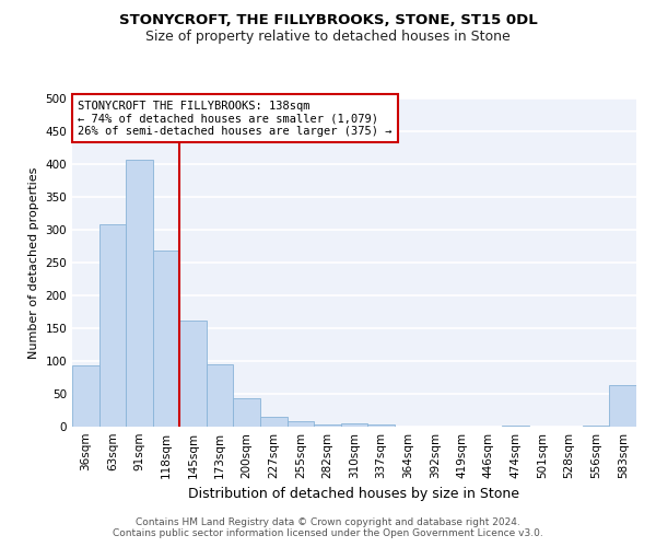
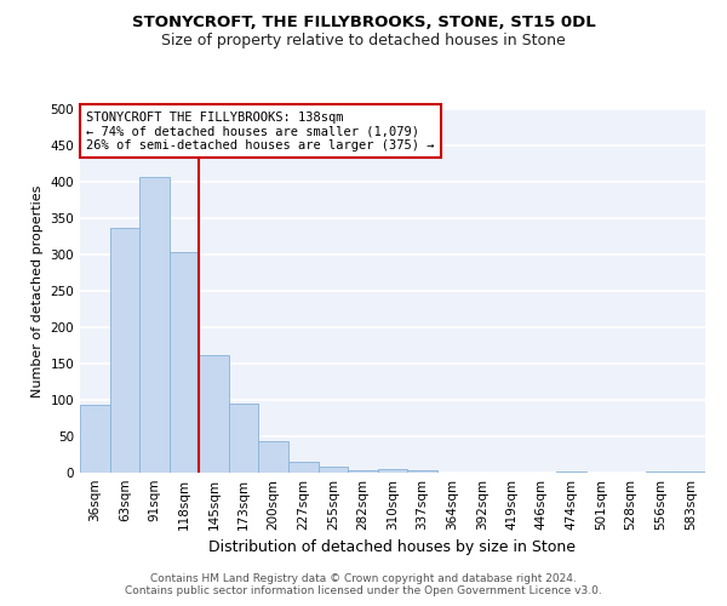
63sqm: 308 -> 336
118sqm: 268 -> 304
583sqm: 64 -> 2
